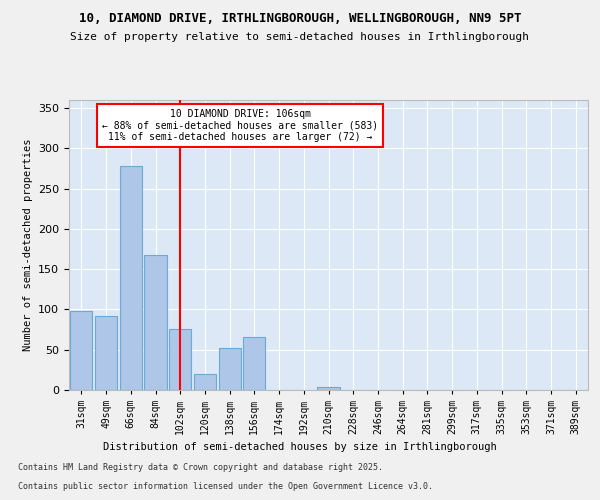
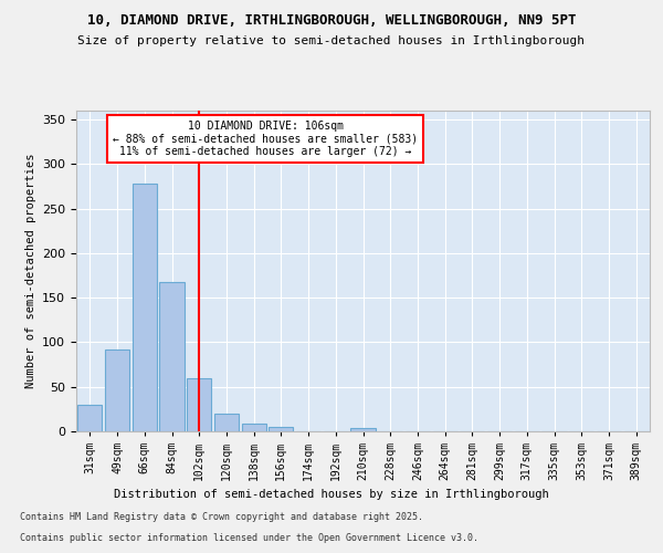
31sqm: 98 -> 30
102sqm: 76 -> 60
138sqm: 52 -> 9
156sqm: 66 -> 5
